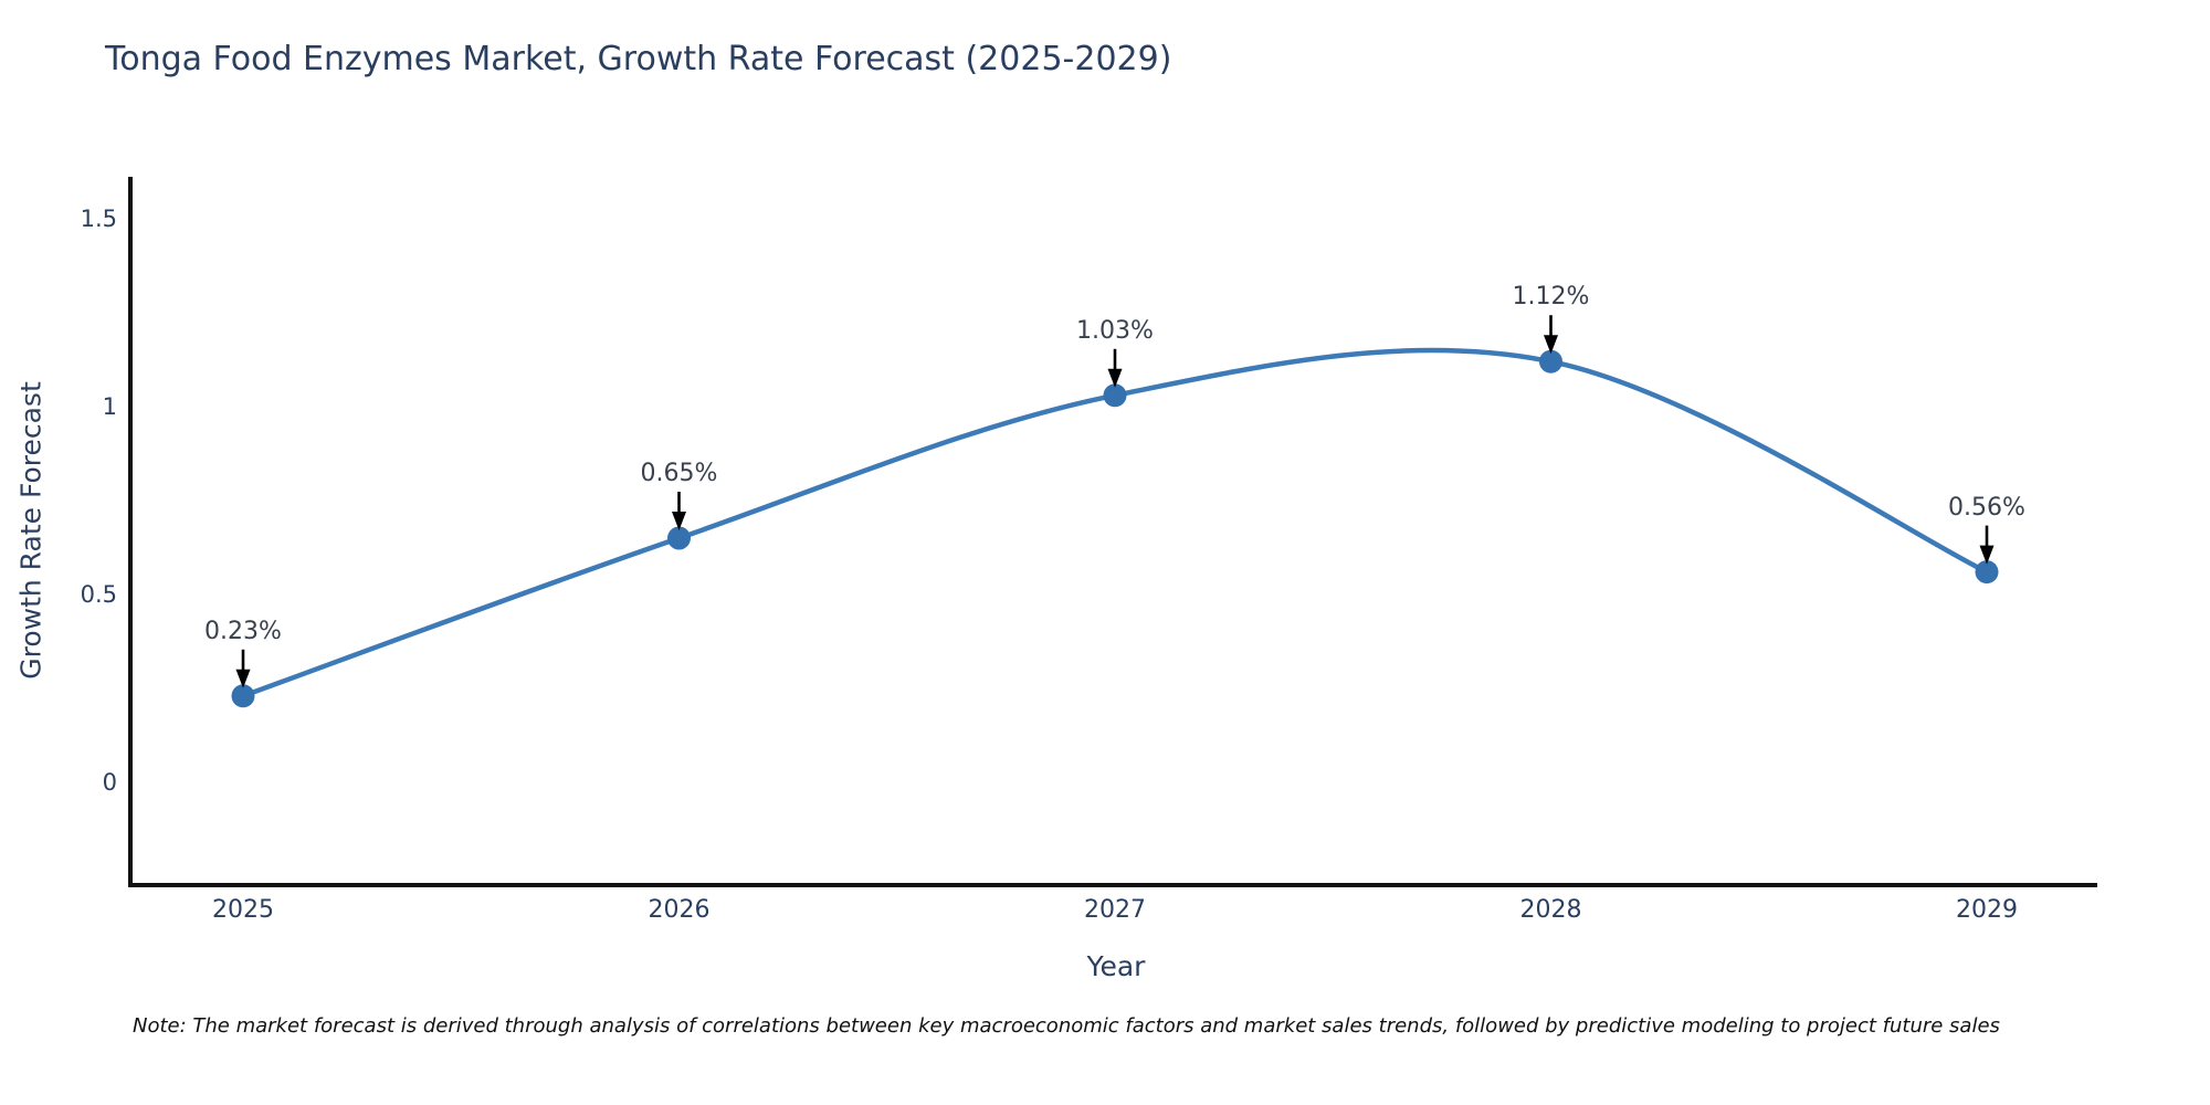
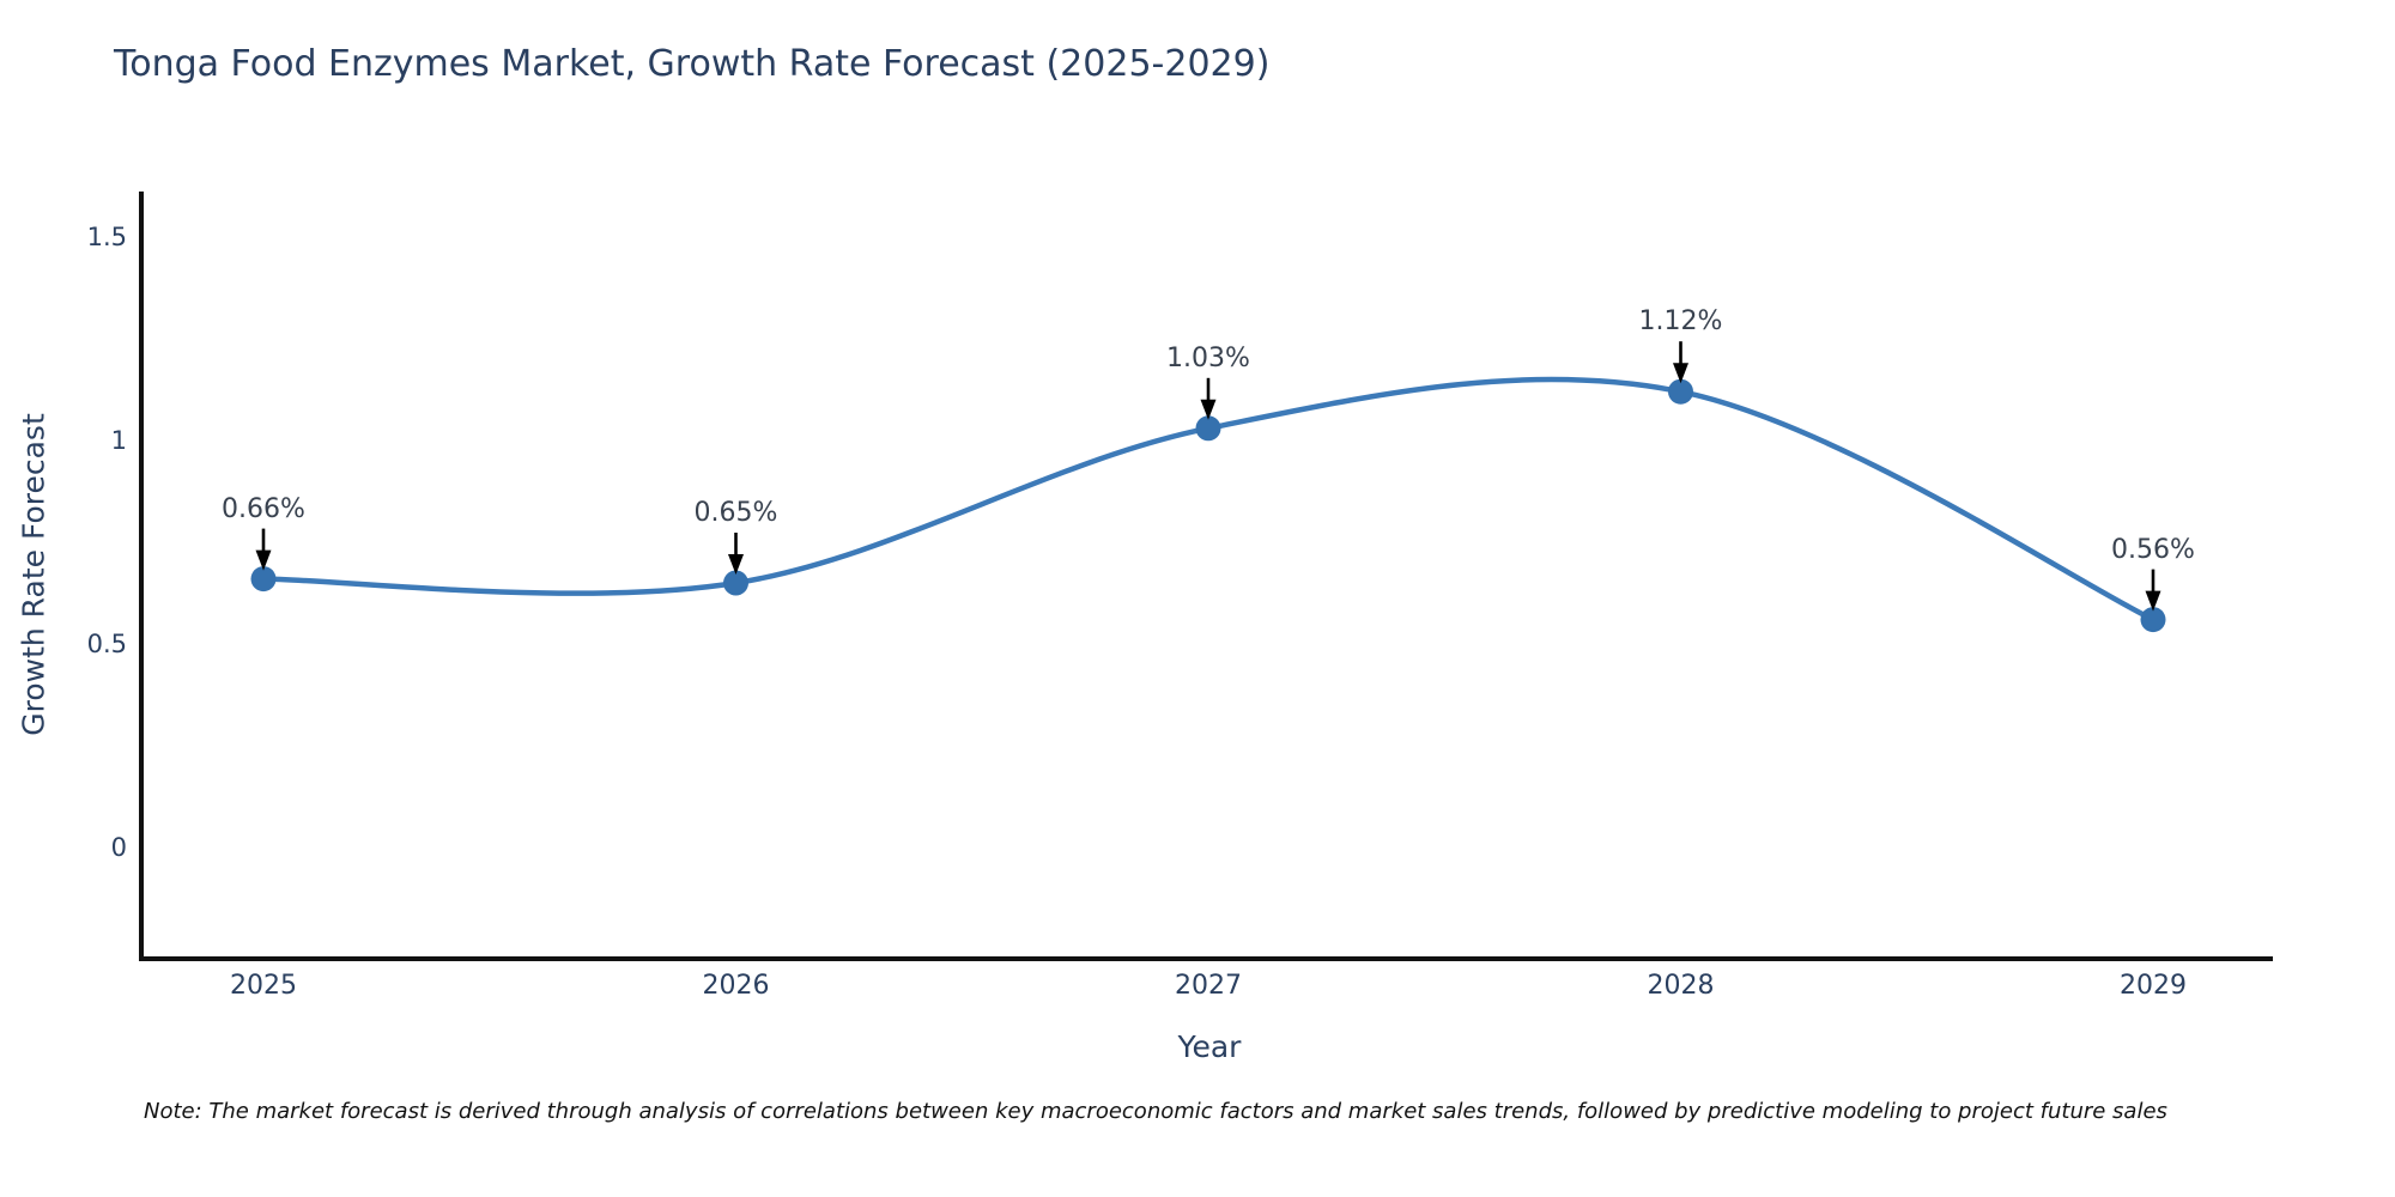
2025: 0.23% -> 0.66%
